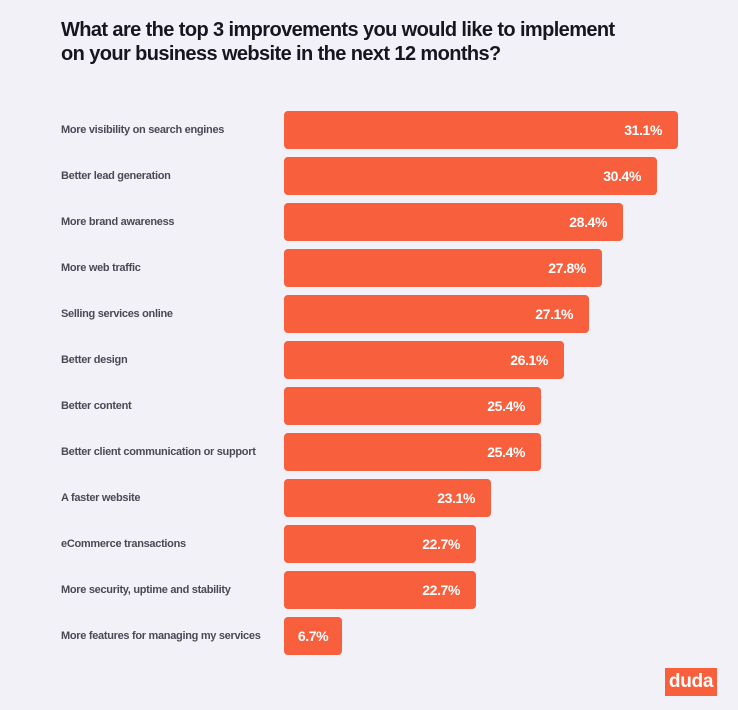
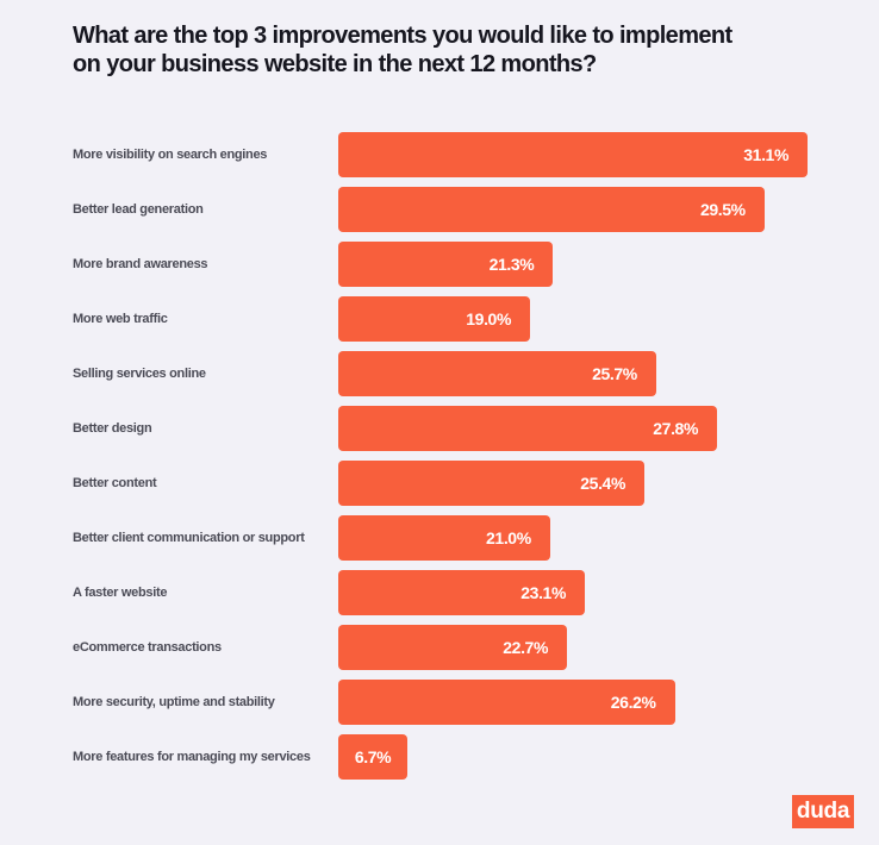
Better lead generation: 30.4% -> 29.5%
More brand awareness: 28.4% -> 21.3%
More web traffic: 27.8% -> 19.0%
Selling services online: 27.1% -> 25.7%
Better design: 26.1% -> 27.8%
Better client communication or support: 25.4% -> 21.0%
More security, uptime and stability: 22.7% -> 26.2%
